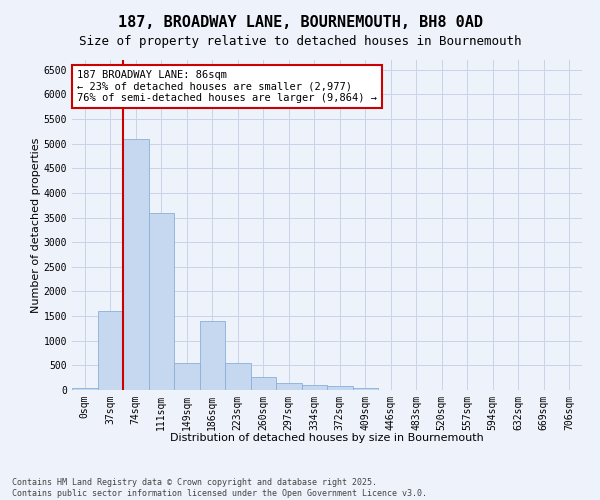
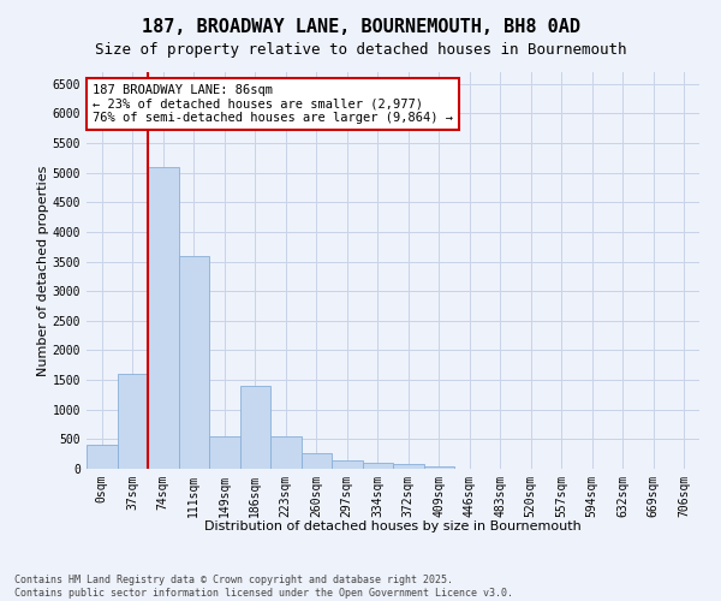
0sqm: 50 -> 400
